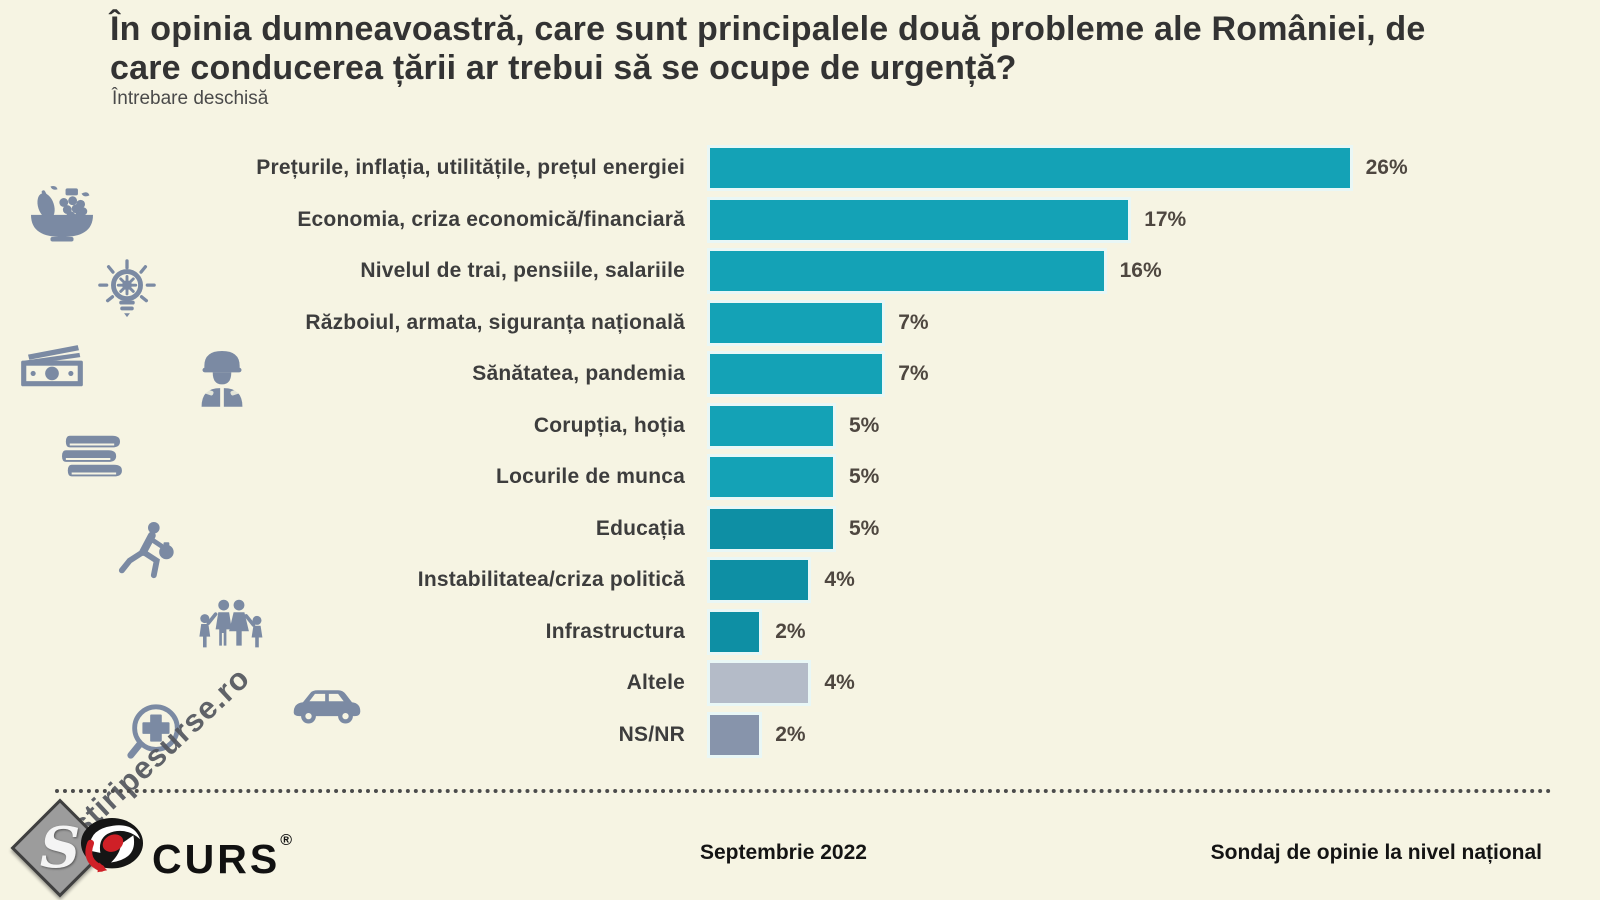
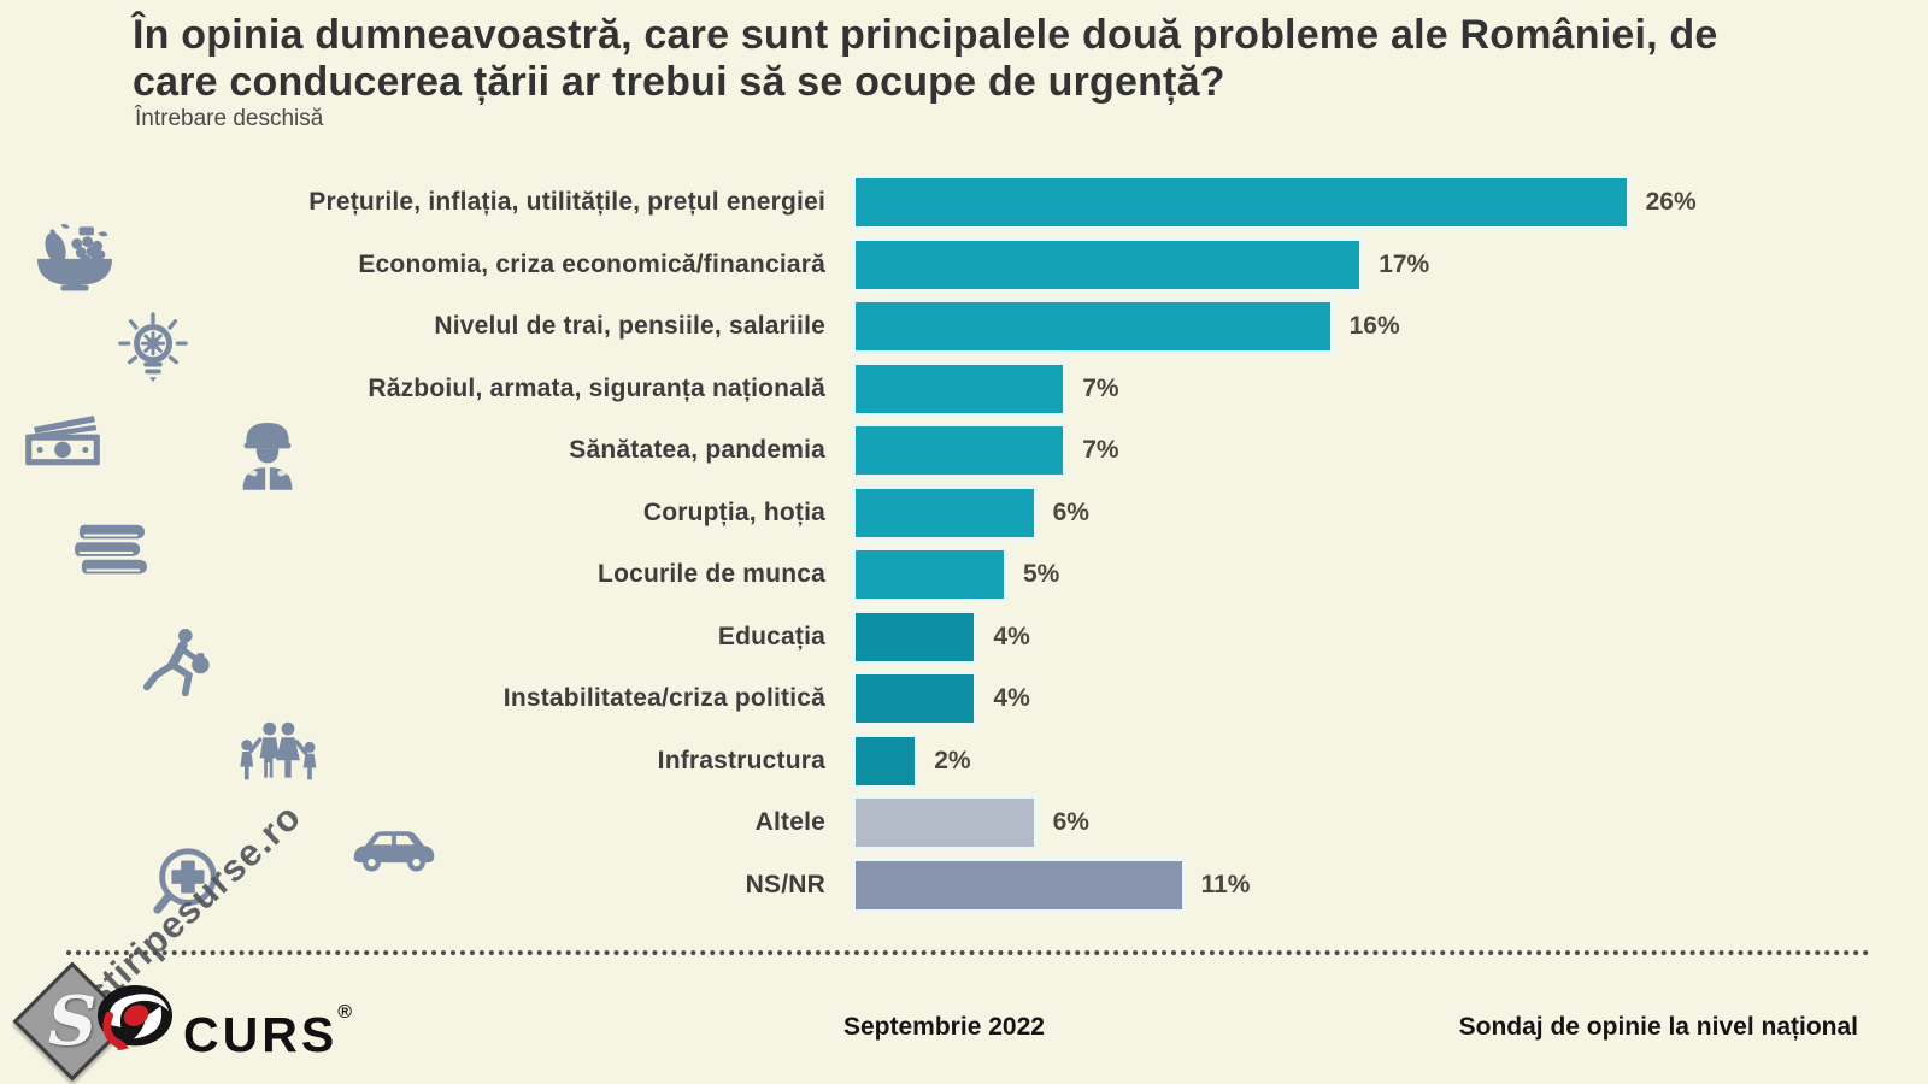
Corupția, hoția: 5% -> 6%
Educația: 5% -> 4%
Altele: 4% -> 6%
NS/NR: 2% -> 11%
